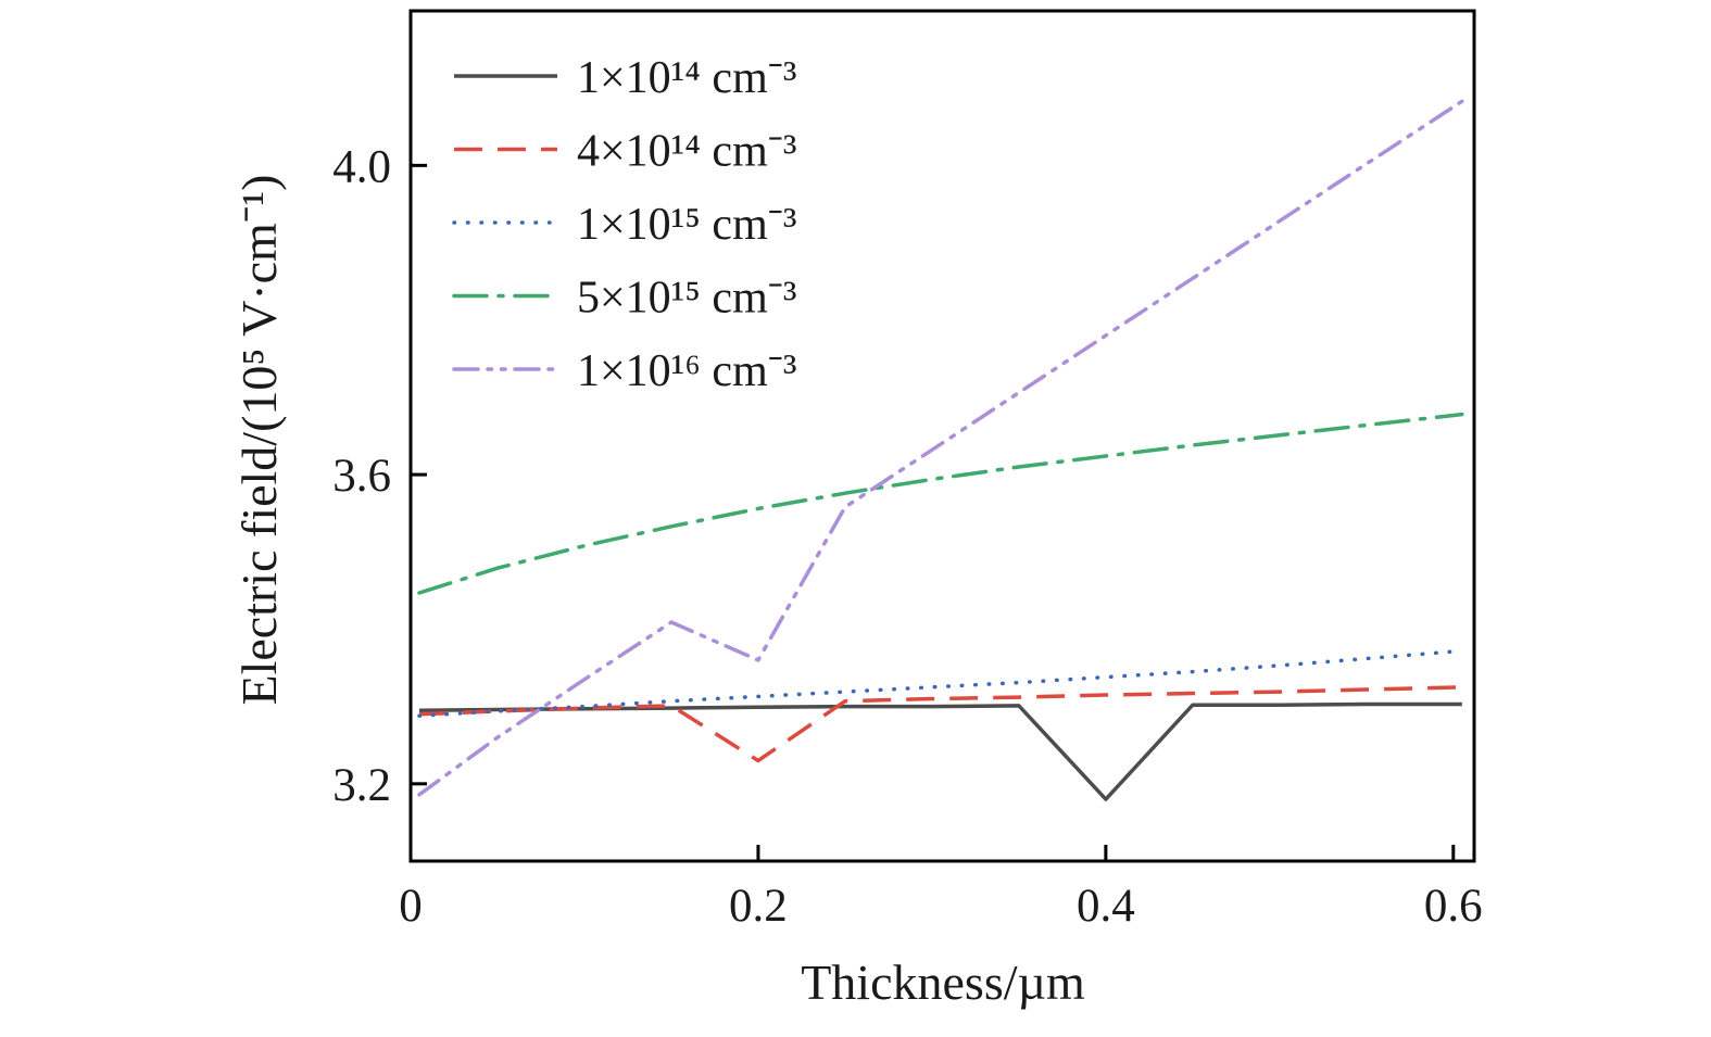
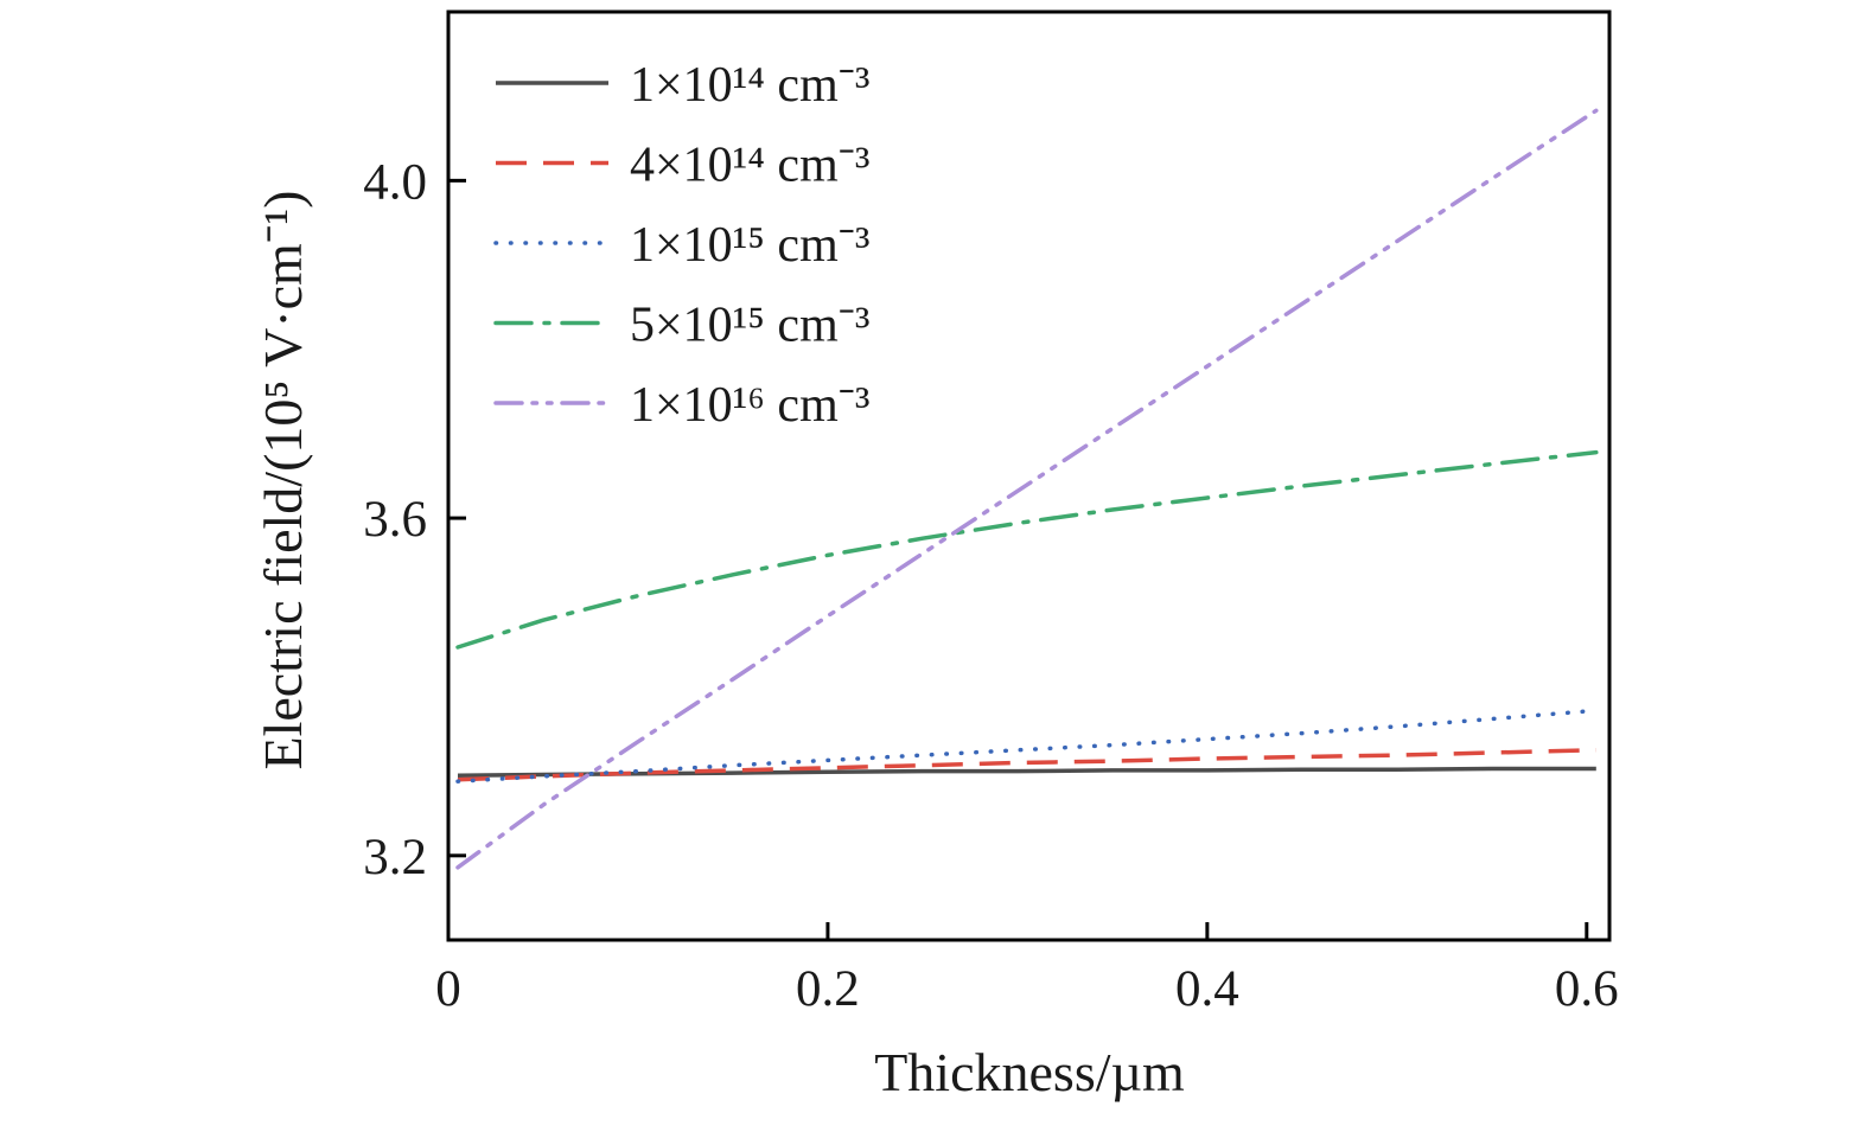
4×10¹⁴ cm⁻³/0.2: 3.23 -> 3.30
1×10¹⁶ cm⁻³/0.2: 3.36 -> 3.48
1×10¹⁴ cm⁻³/0.4: 3.18 -> 3.30
